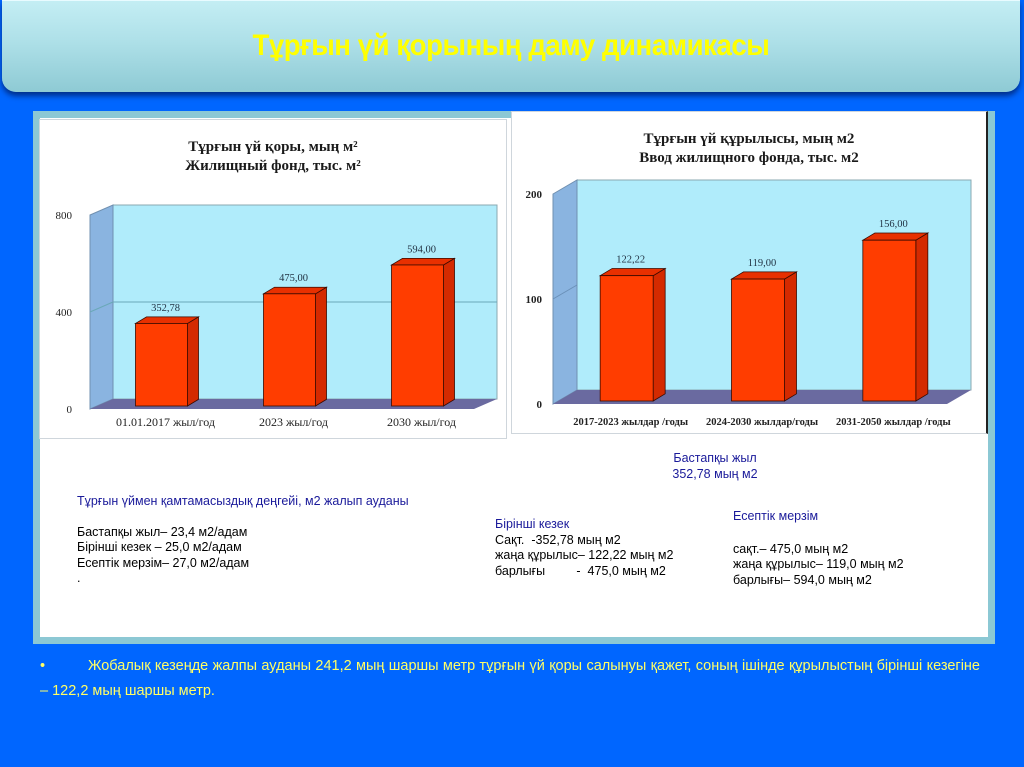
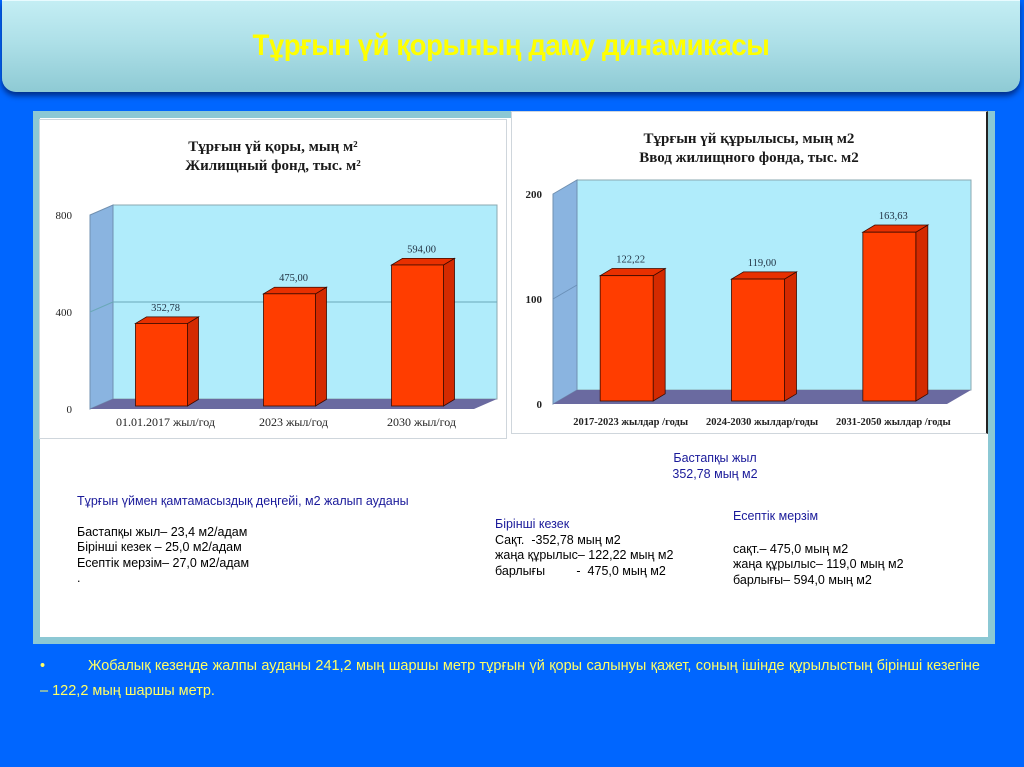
Тұрғын үй құрылысы, мың м2/2031-2050 жылдар /годы: 156,00 -> 163,63
